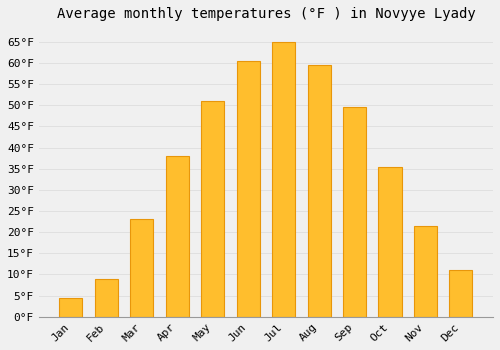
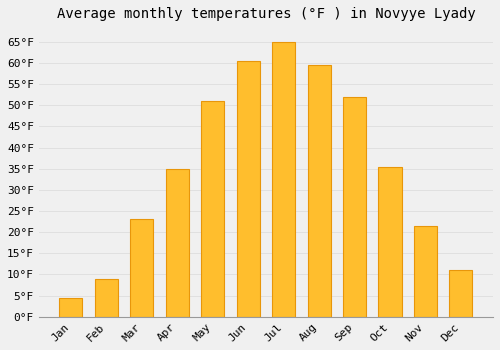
Apr: 38.0°F -> 35.0°F
Sep: 49.5°F -> 52.0°F
